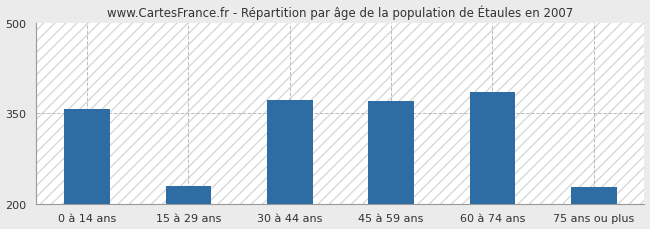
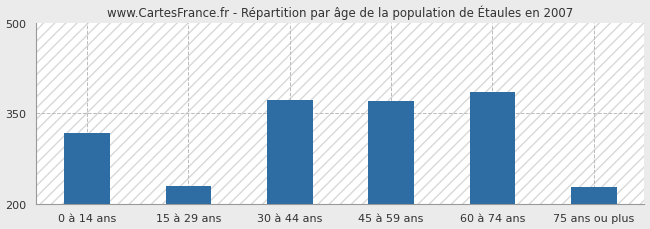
0 à 14 ans: 357 -> 318
